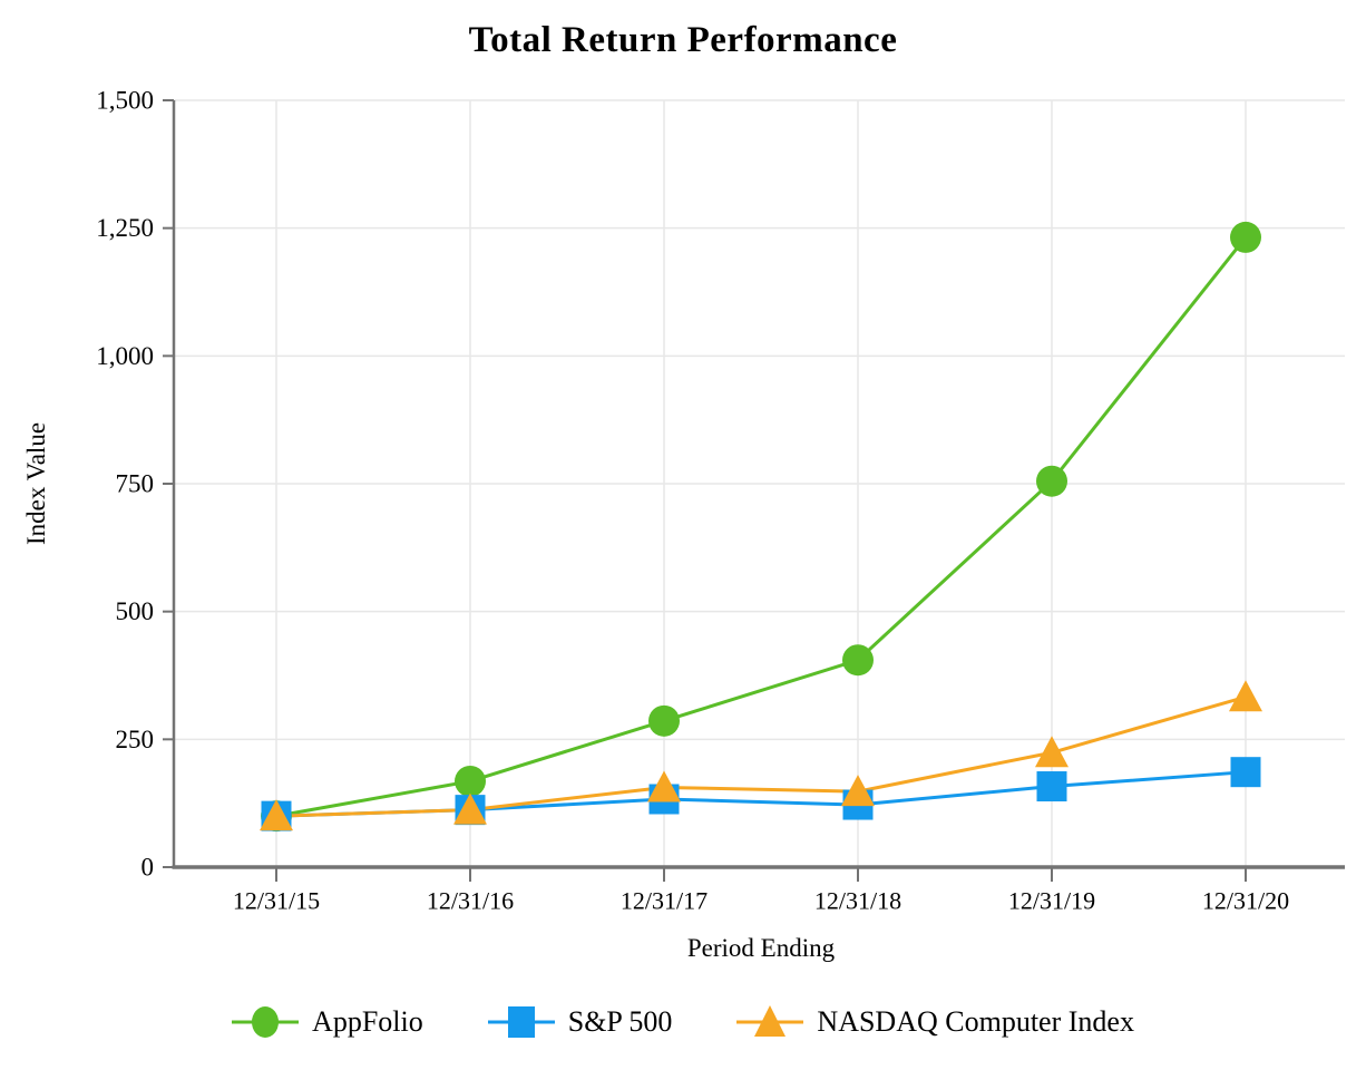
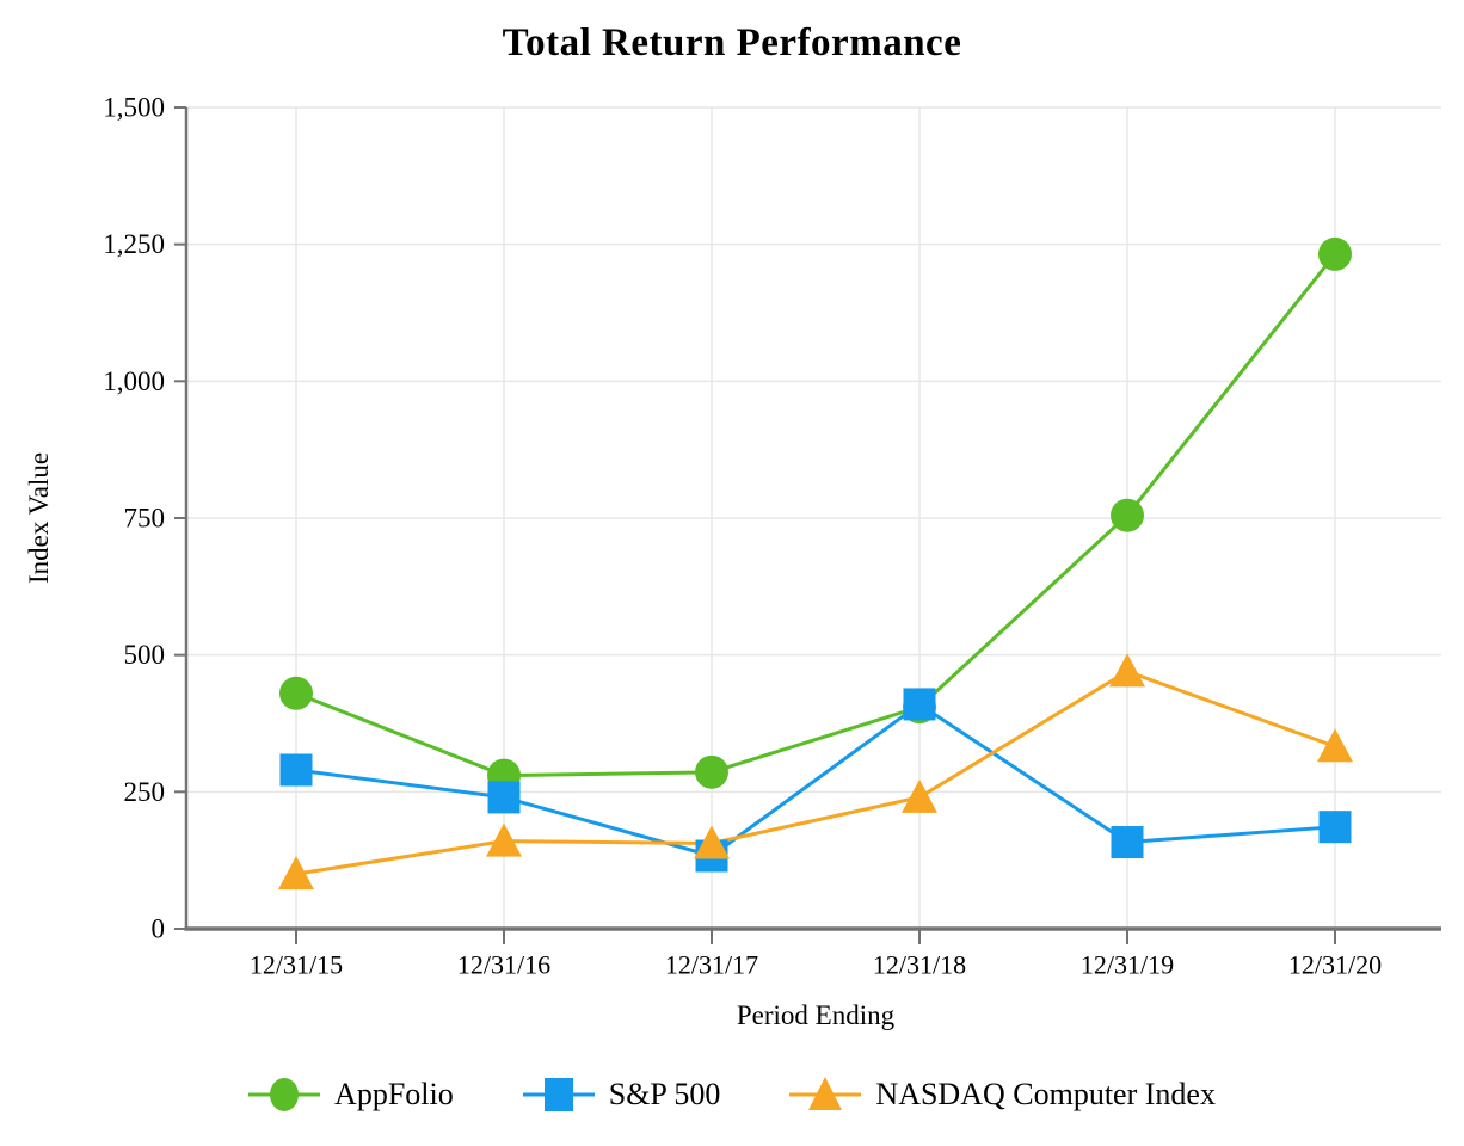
AppFolio/12/31/15: 100 -> 430
S&P 500/12/31/15: 100 -> 290
AppFolio/12/31/16: 170 -> 280
S&P 500/12/31/16: 110 -> 240
NASDAQ Computer Index/12/31/16: 110 -> 160
S&P 500/12/31/18: 120 -> 410
NASDAQ Computer Index/12/31/18: 150 -> 240
NASDAQ Computer Index/12/31/19: 220 -> 470
